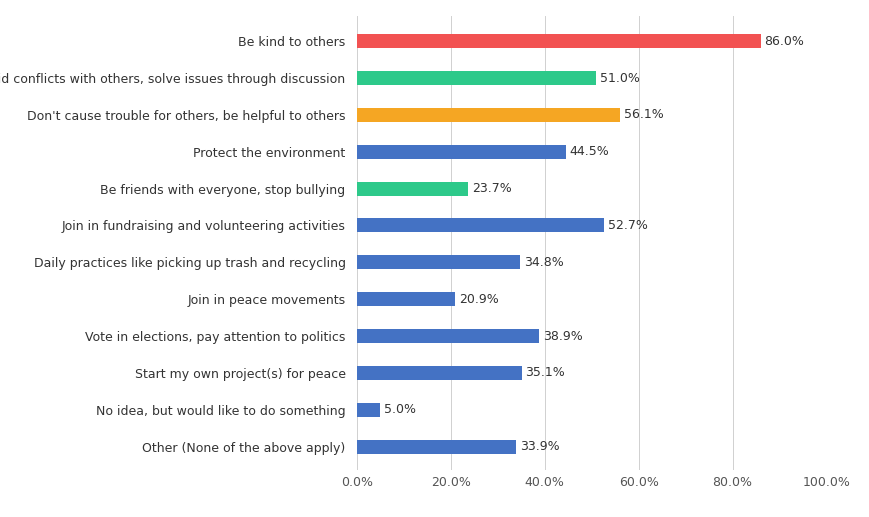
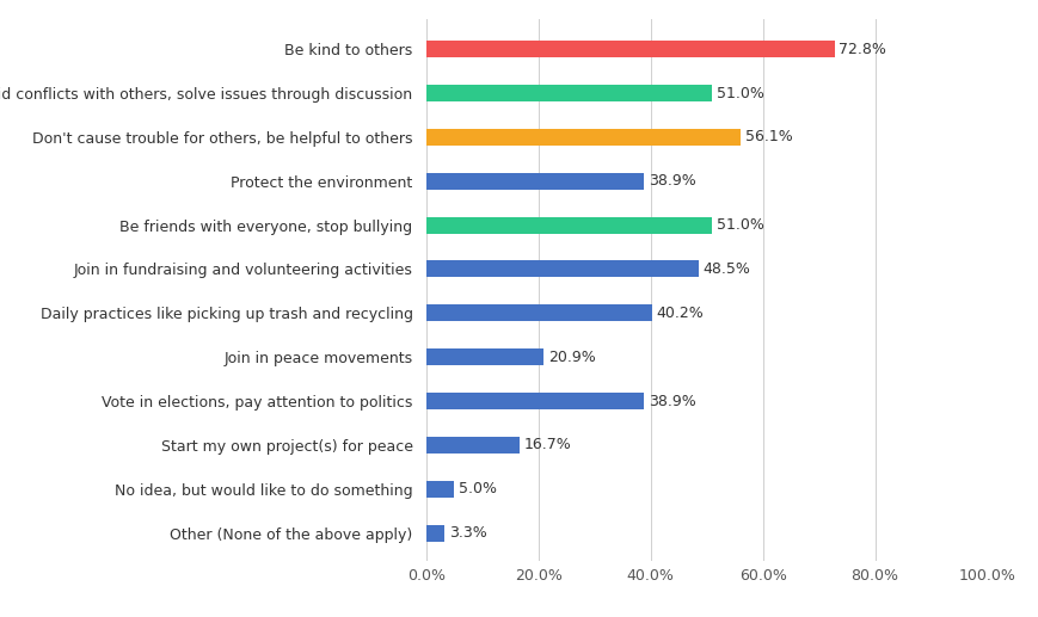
Be kind to others: 86.0% -> 72.8%
Protect the environment: 44.5% -> 38.9%
Be friends with everyone, stop bullying: 23.7% -> 51.0%
Join in fundraising and volunteering activities: 52.7% -> 48.5%
Daily practices like picking up trash and recycling: 34.8% -> 40.2%
Start my own project(s) for peace: 35.1% -> 16.7%
Other (None of the above apply): 33.9% -> 3.3%
